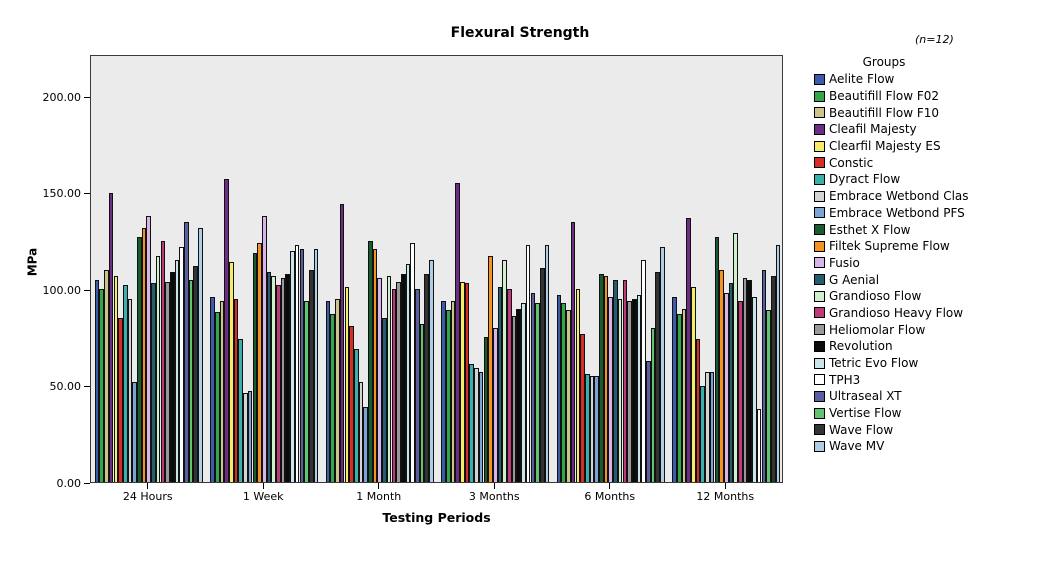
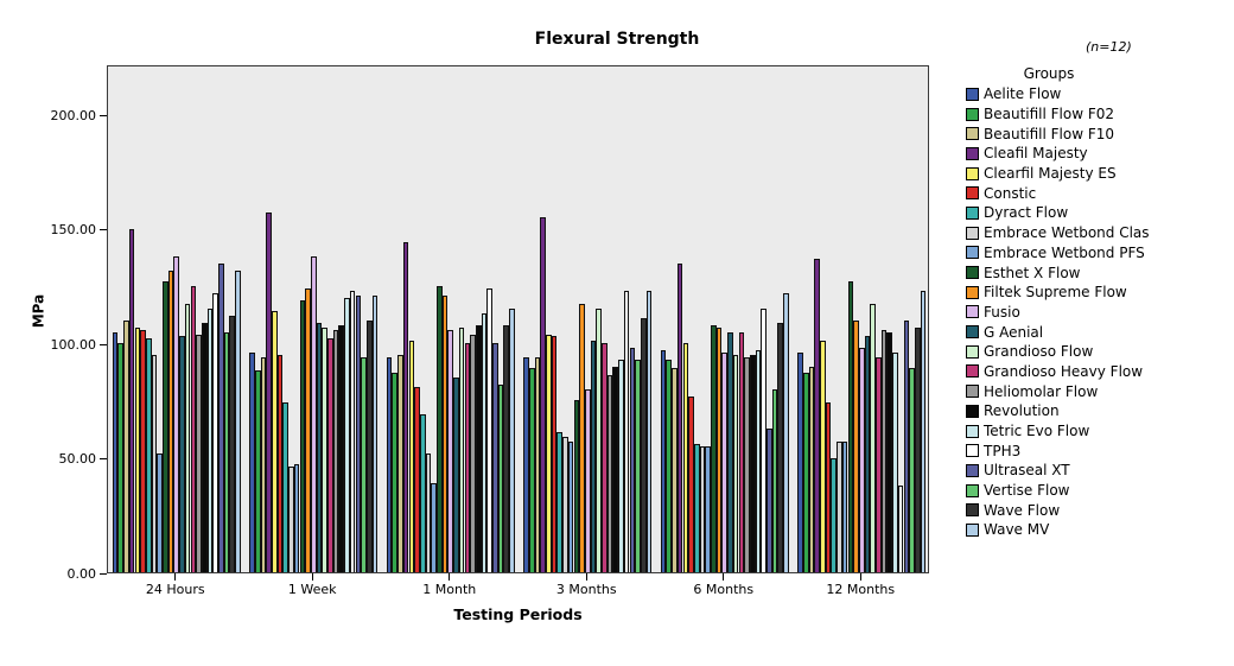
Constic/24 Hours: 85 -> 106
Grandioso Flow/12 Months: 129 -> 117
